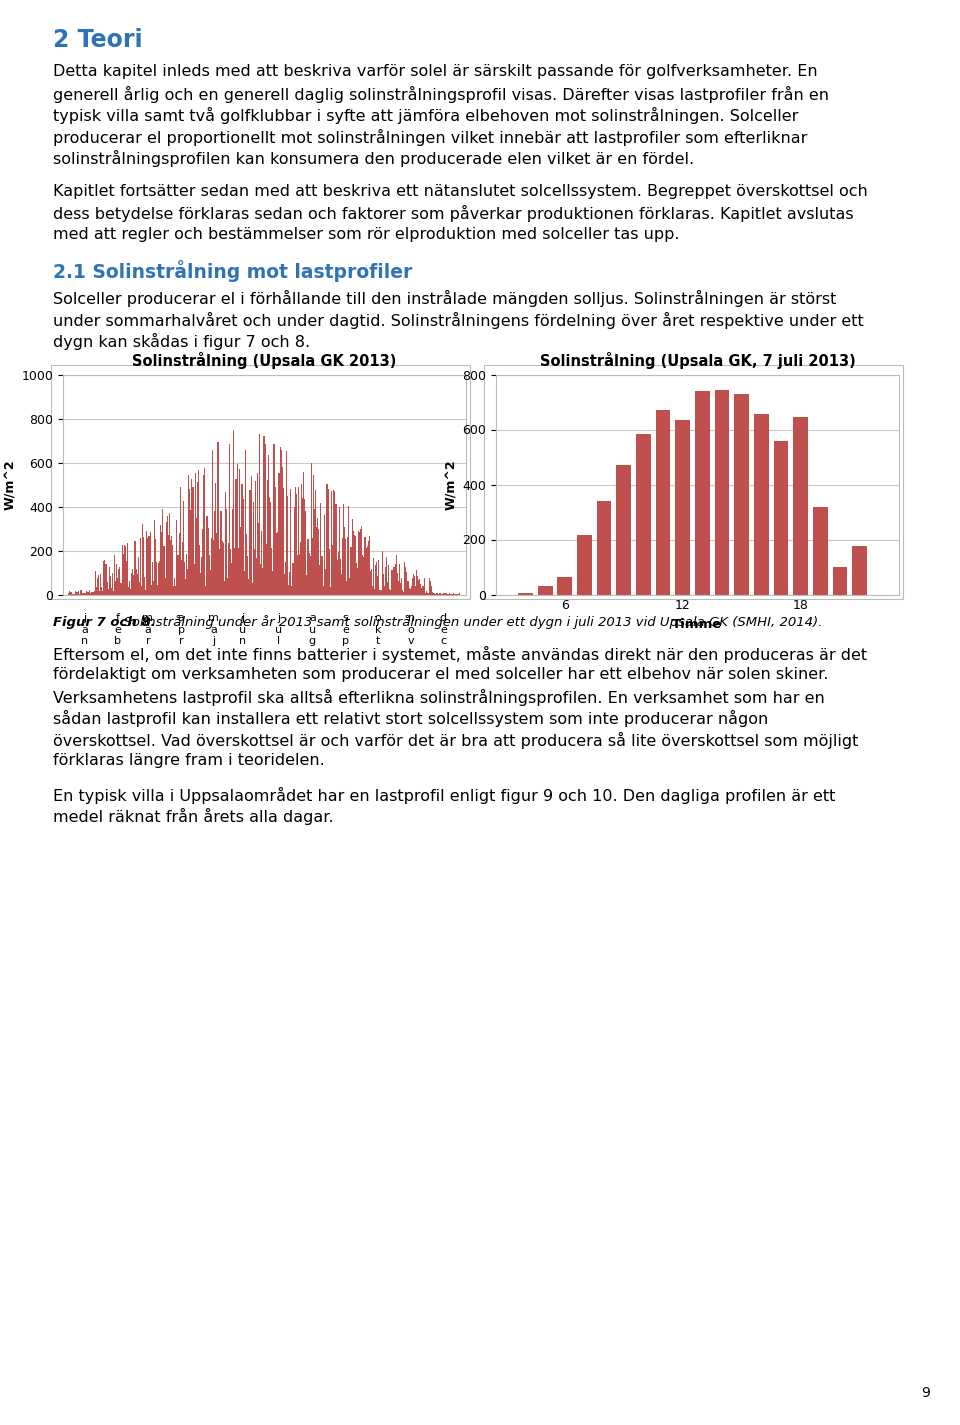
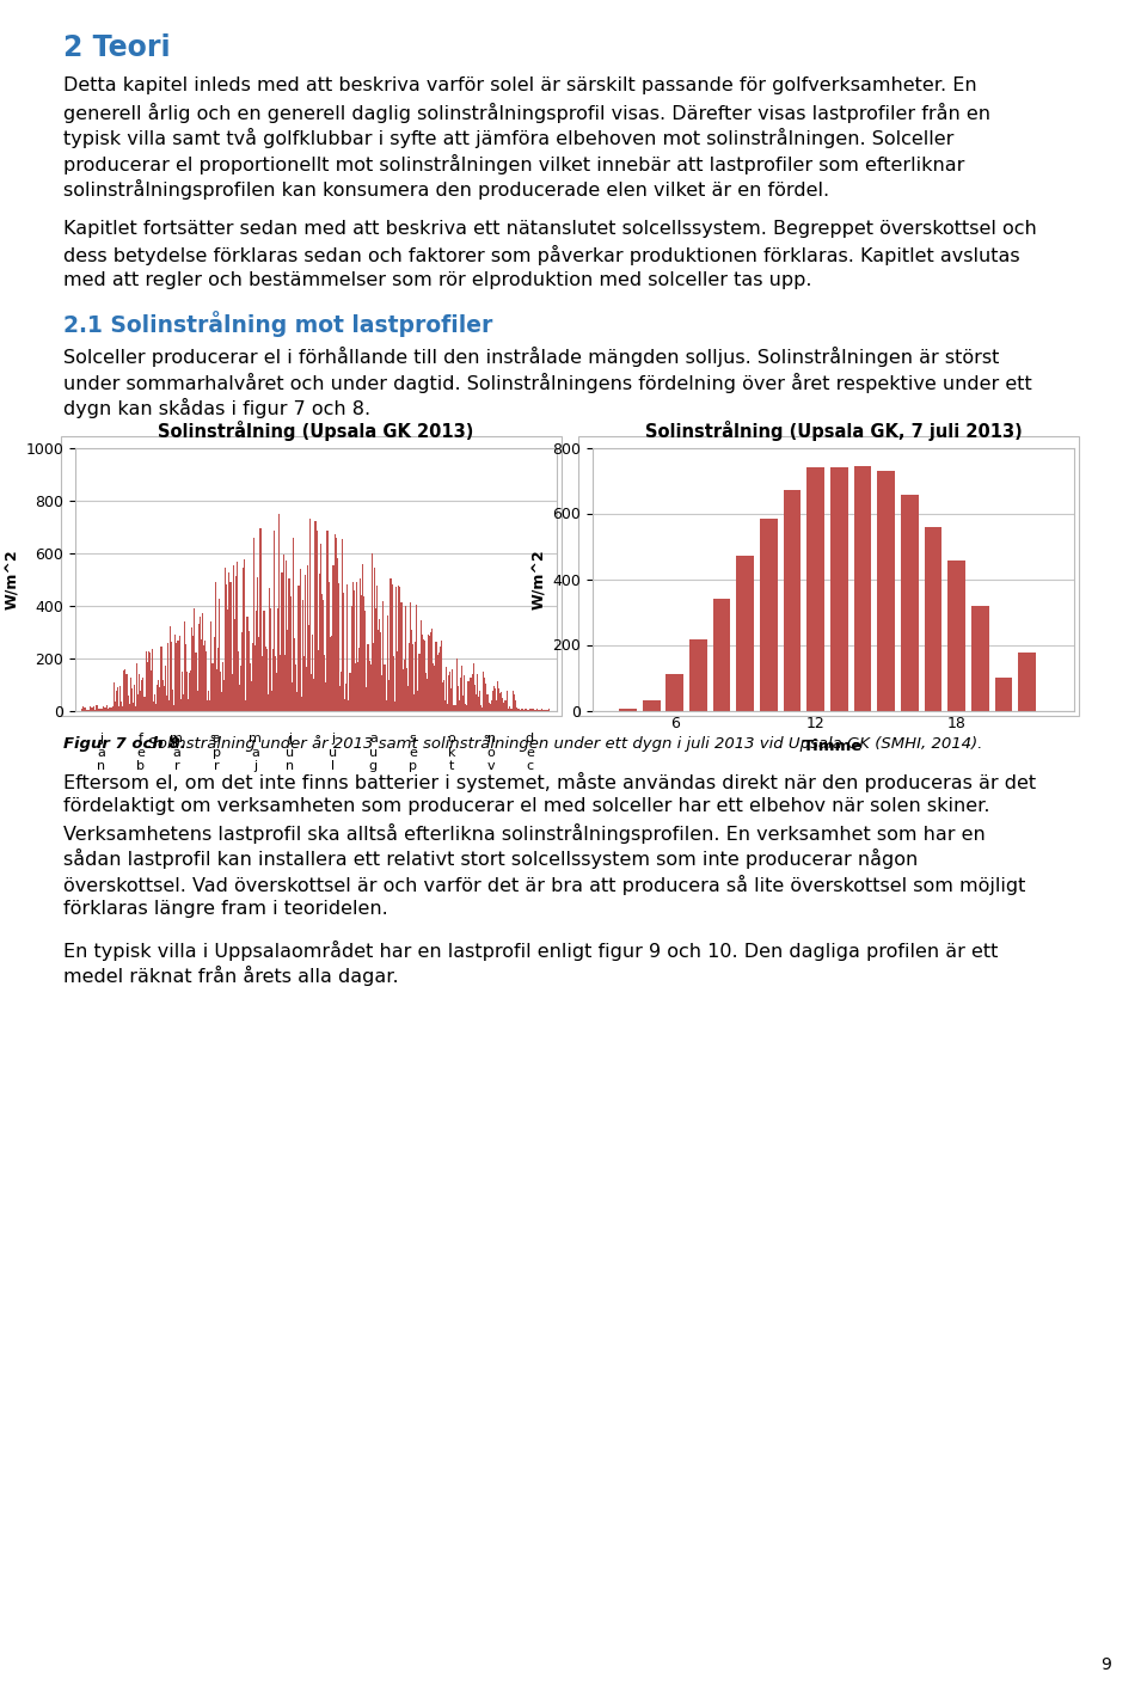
Solinstrålning (Upsala GK, 7 juli 2013)/6: 65 -> 110
Solinstrålning (Upsala GK, 7 juli 2013)/12: 635 -> 740
Solinstrålning (Upsala GK, 7 juli 2013)/18: 645 -> 455
